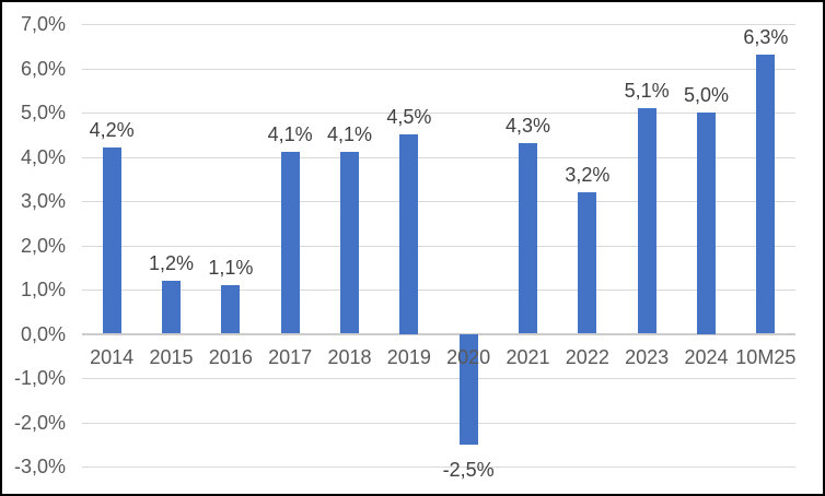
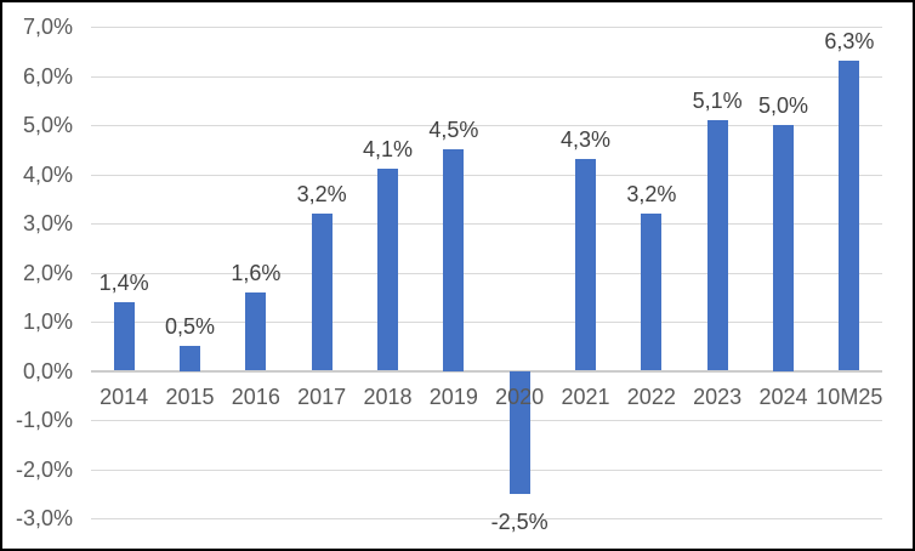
2014: 4,2% -> 1,4%
2015: 1,2% -> 0,5%
2016: 1,1% -> 1,6%
2017: 4,1% -> 3,2%
